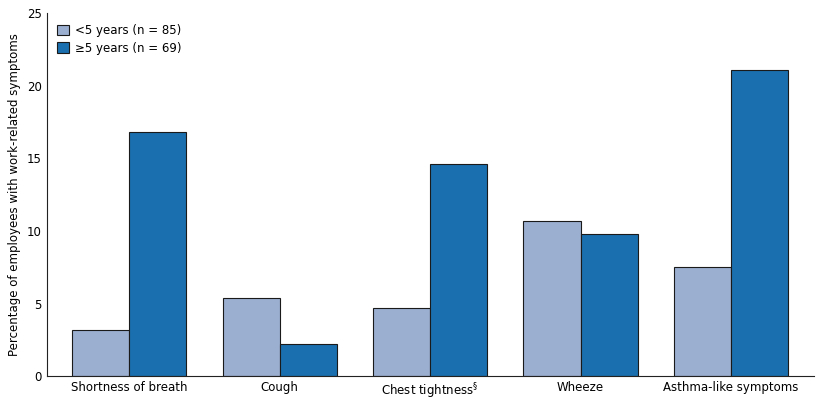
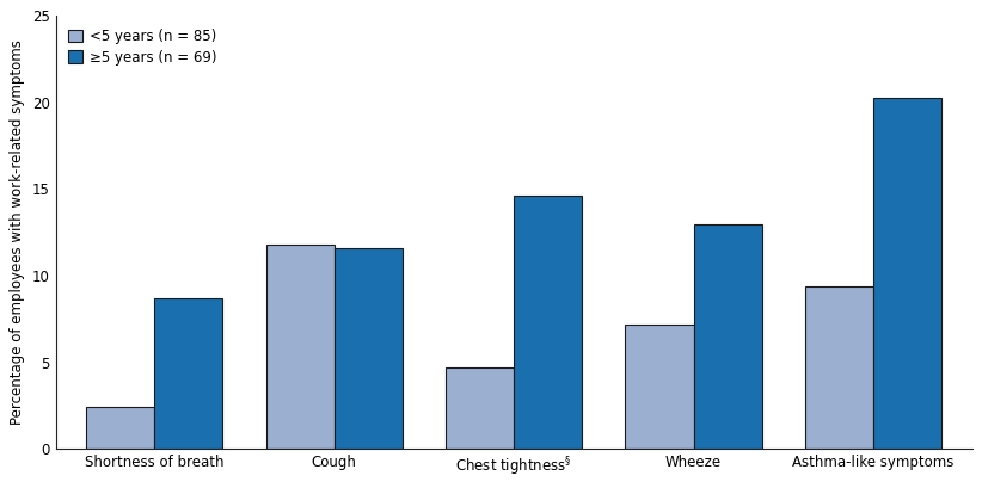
<5 years (n = 85)/Shortness of breath: 3.2 -> 2.4
≥5 years (n = 69)/Shortness of breath: 16.8 -> 8.7
<5 years (n = 85)/Cough: 5.4 -> 11.8
≥5 years (n = 69)/Cough: 2.2 -> 11.6
<5 years (n = 85)/Wheeze: 10.7 -> 7.2
≥5 years (n = 69)/Wheeze: 9.8 -> 13.0
<5 years (n = 85)/Asthma-like symptoms: 7.5 -> 9.4
≥5 years (n = 69)/Asthma-like symptoms: 21.1 -> 20.3
